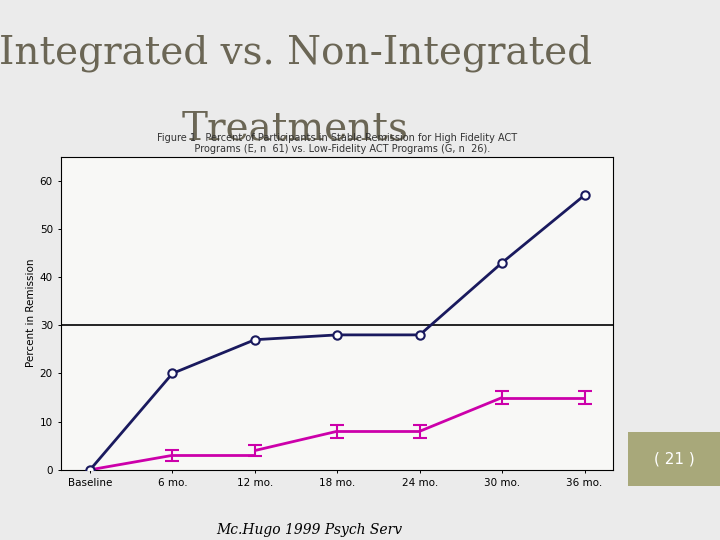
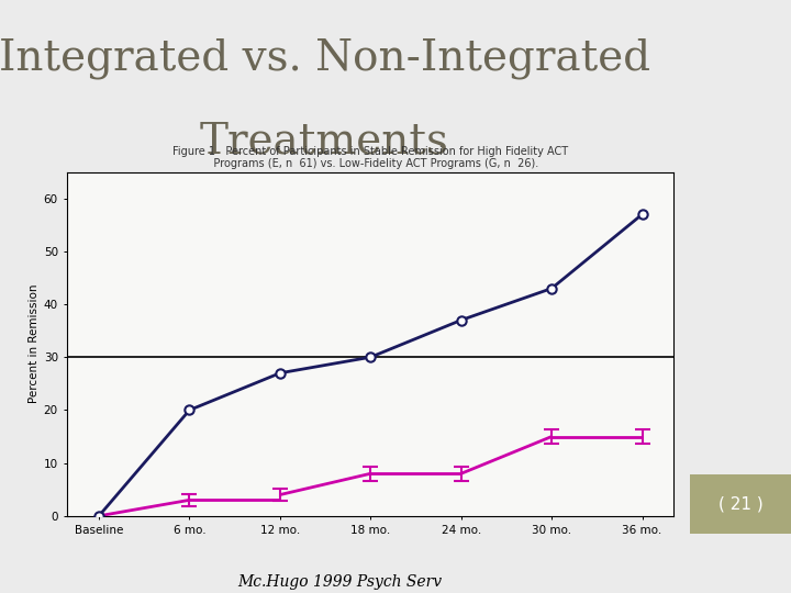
18 mo.: 28 -> 30
24 mo.: 28 -> 37
